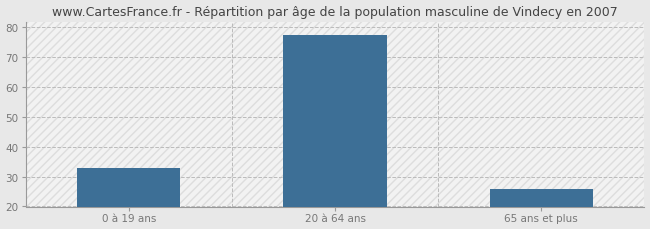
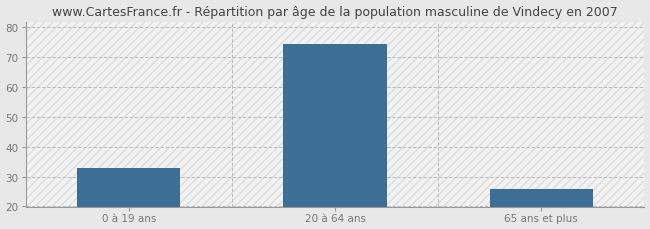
20 à 64 ans: 77.5 -> 74.5
